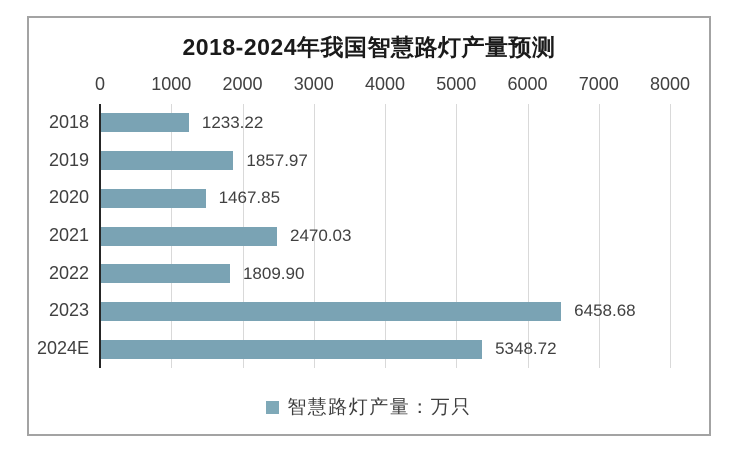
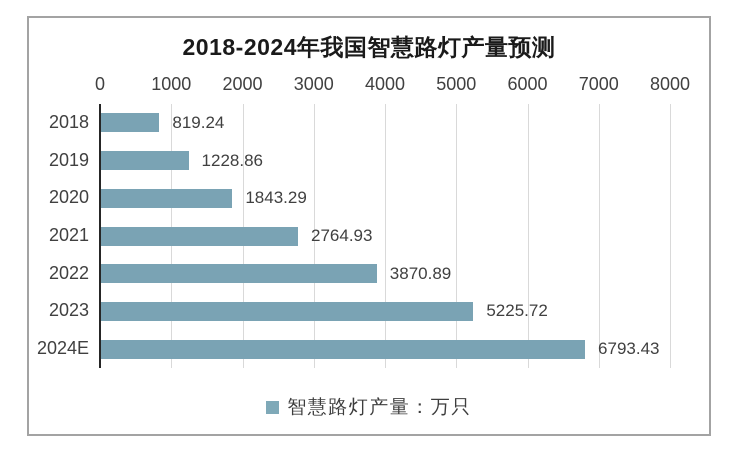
2018: 1233.22 -> 819.24
2019: 1857.97 -> 1228.86
2020: 1467.85 -> 1843.29
2021: 2470.03 -> 2764.93
2022: 1809.90 -> 3870.89
2023: 6458.68 -> 5225.72
2024E: 5348.72 -> 6793.43
